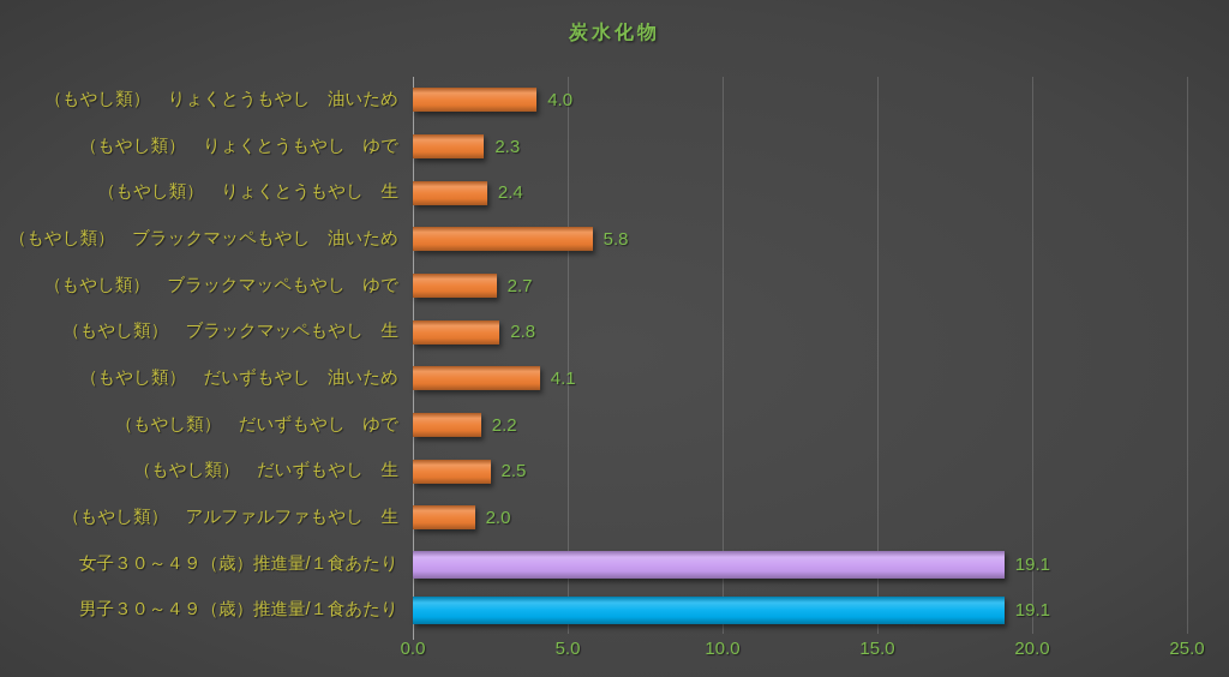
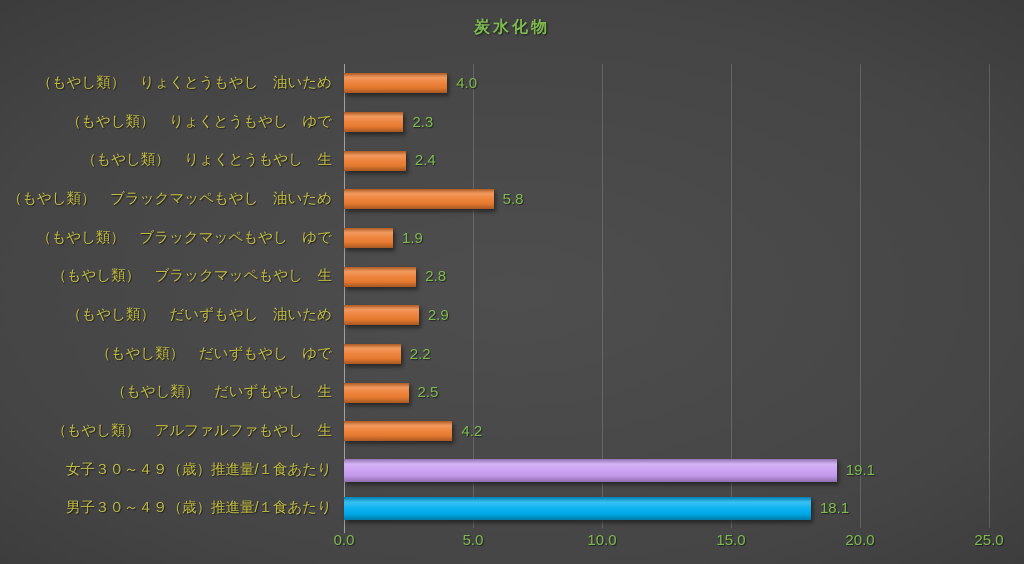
（もやし類） ブラックマッペもやし ゆで: 2.7 -> 1.9
（もやし類） だいずもやし 油いため: 4.1 -> 2.9
（もやし類） アルファルファもやし 生: 2.0 -> 4.2
男子３０～４９（歳）推進量/１食あたり: 19.1 -> 18.1
